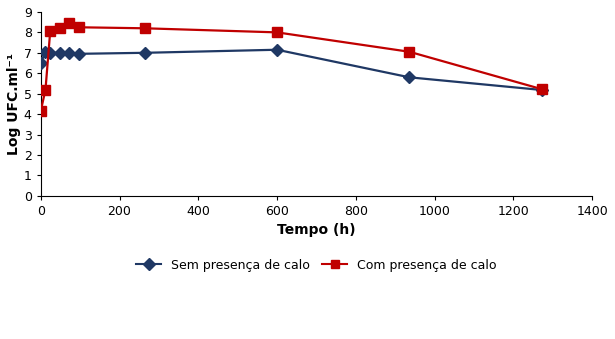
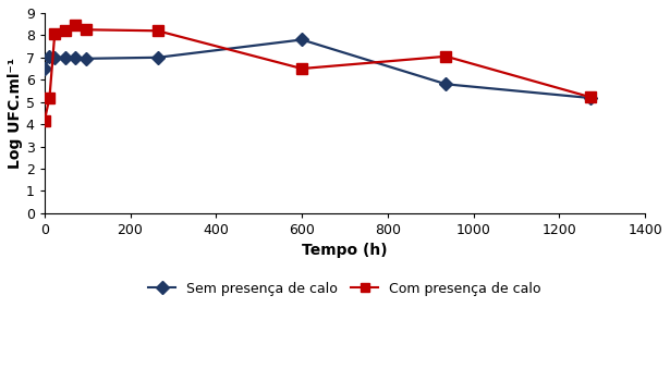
Sem presença de calo/600: 7.15 -> 7.80
Com presença de calo/600: 8.00 -> 6.50
